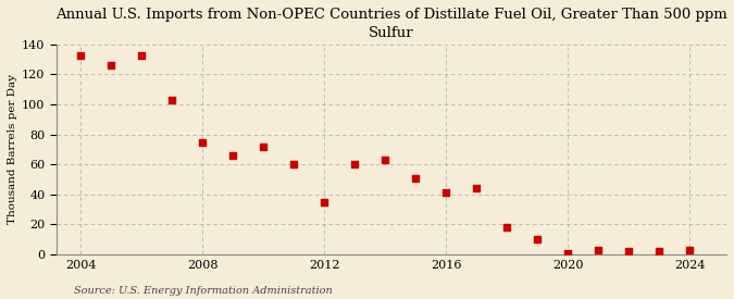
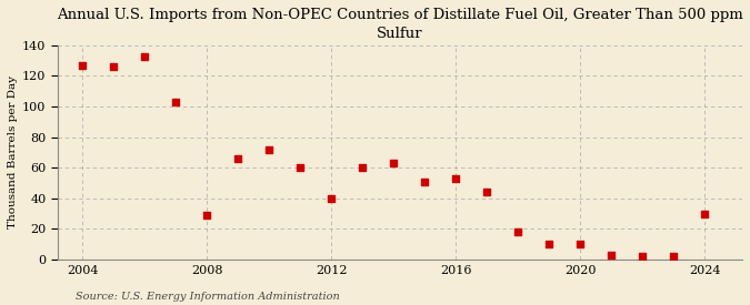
2004: 133 -> 127
2008: 75 -> 29
2012: 35 -> 40
2016: 41 -> 53
2020: 1 -> 10
2024: 3 -> 30
